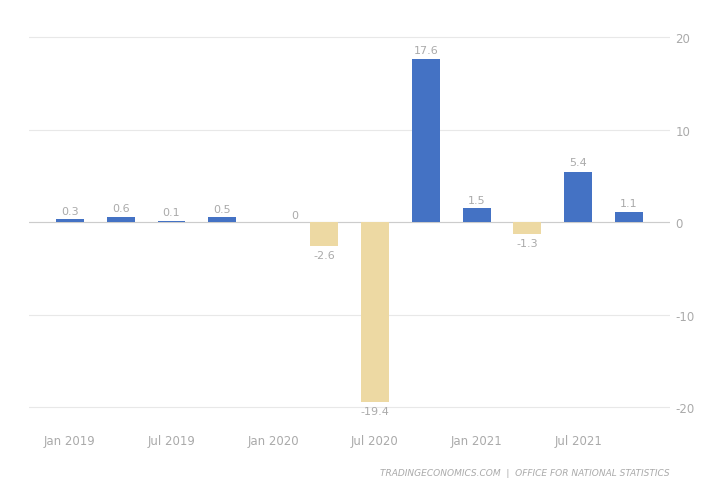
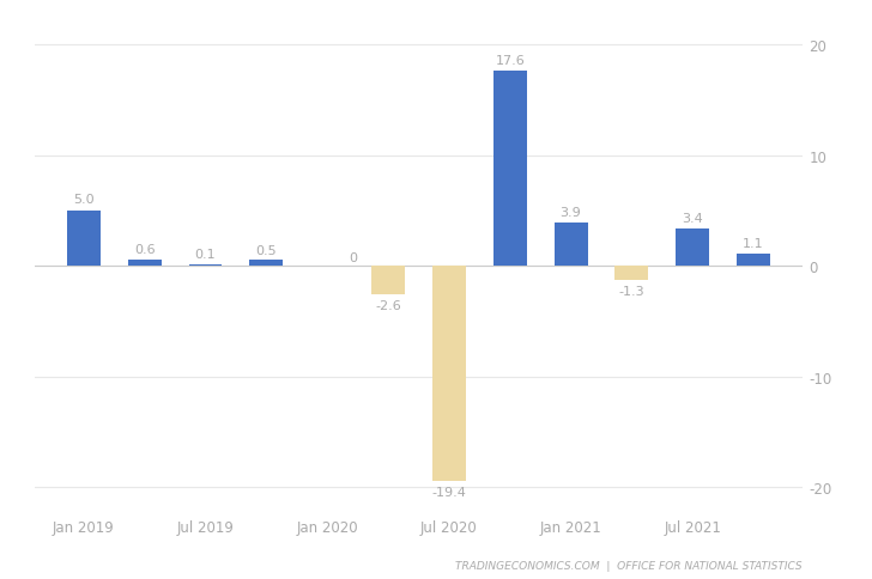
Jan 2019: 0.3 -> 5.0
Jan 2021: 1.5 -> 3.9
Jul 2021: 5.4 -> 3.4
